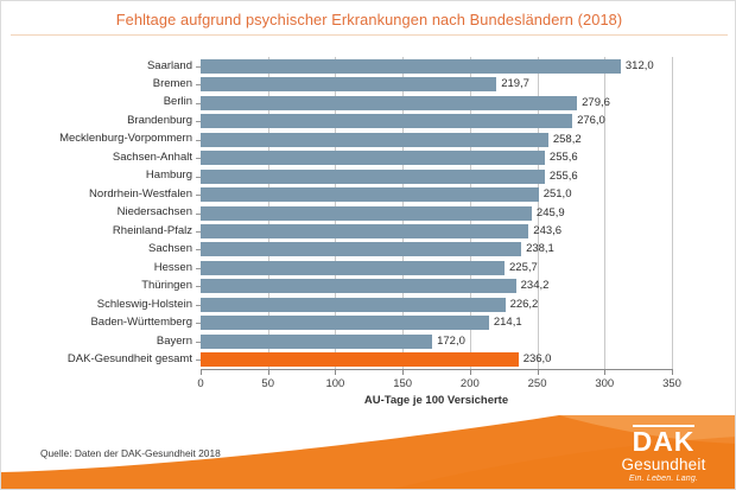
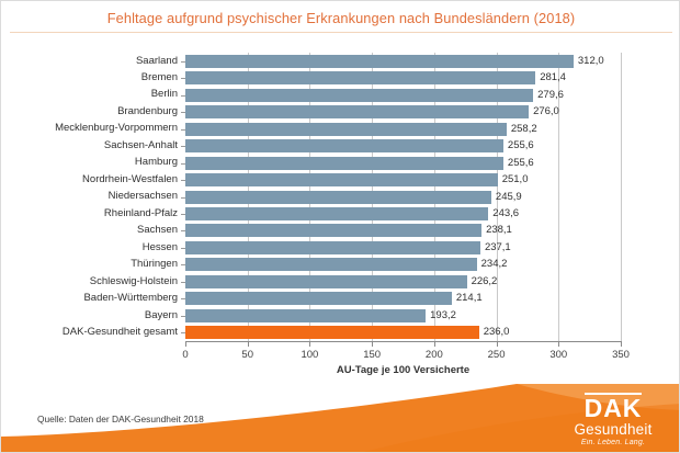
Bremen: 219,7 -> 281,4
Hessen: 225,7 -> 237,1
Bayern: 172,0 -> 193,2
